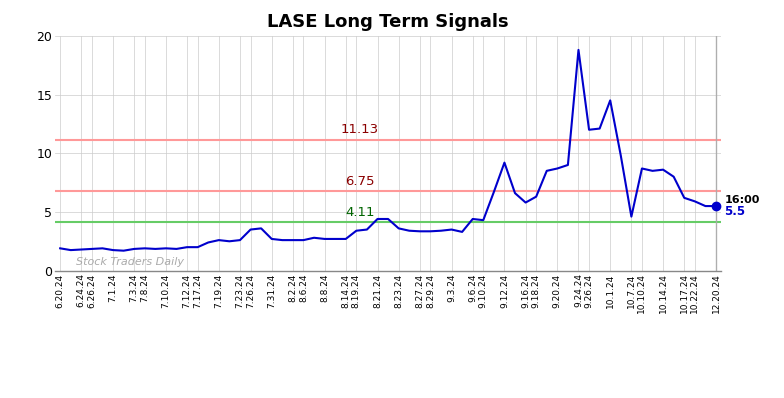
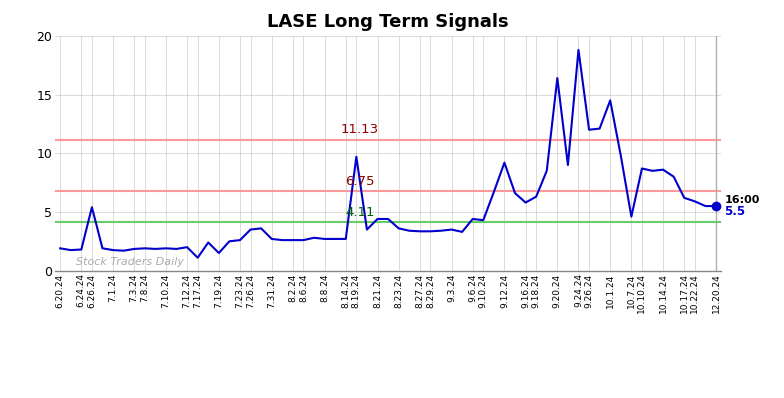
6.26.24: 1.9 -> 5.4
7.17.24: 2.0 -> 1.1
7.19.24: 2.6 -> 1.5
8.19.24: 3.4 -> 9.7
9.20.24: 8.7 -> 16.4
